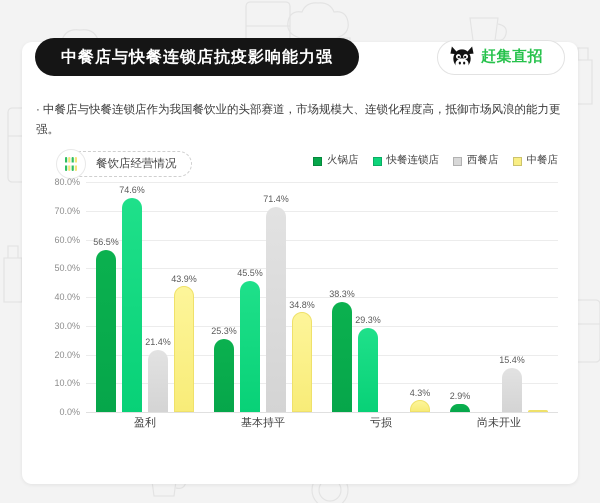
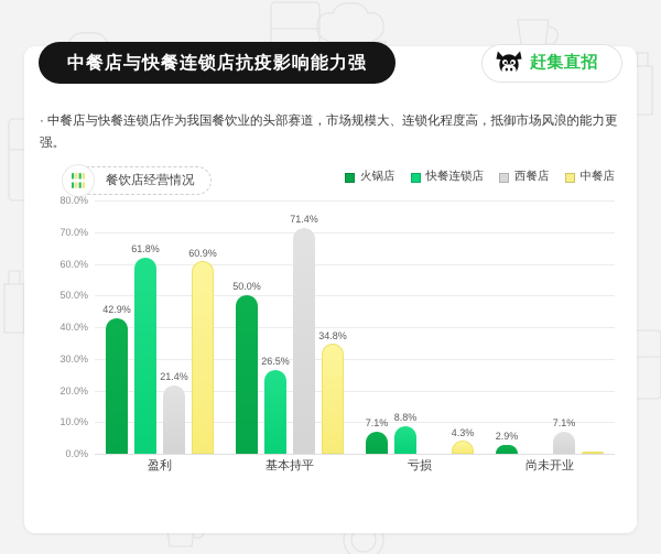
火锅店/盈利: 56.5% -> 42.9%
快餐连锁店/盈利: 74.6% -> 61.8%
中餐店/盈利: 43.9% -> 60.9%
火锅店/基本持平: 25.3% -> 50.0%
快餐连锁店/基本持平: 45.5% -> 26.5%
火锅店/亏损: 38.3% -> 7.1%
快餐连锁店/亏损: 29.3% -> 8.8%
西餐店/尚未开业: 15.4% -> 7.1%
